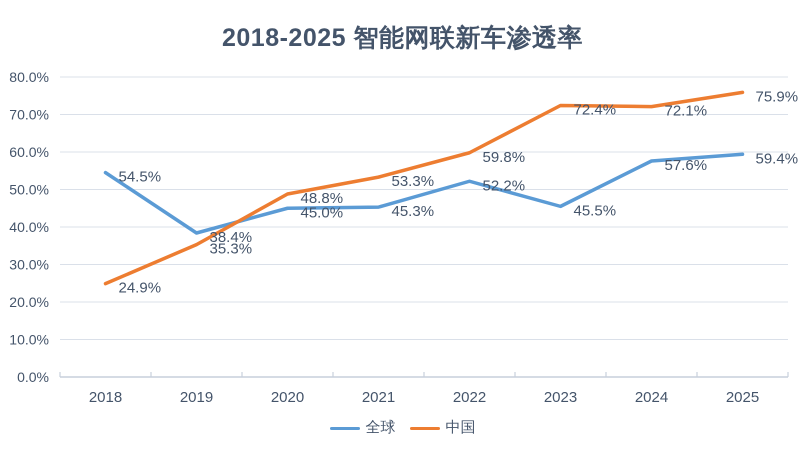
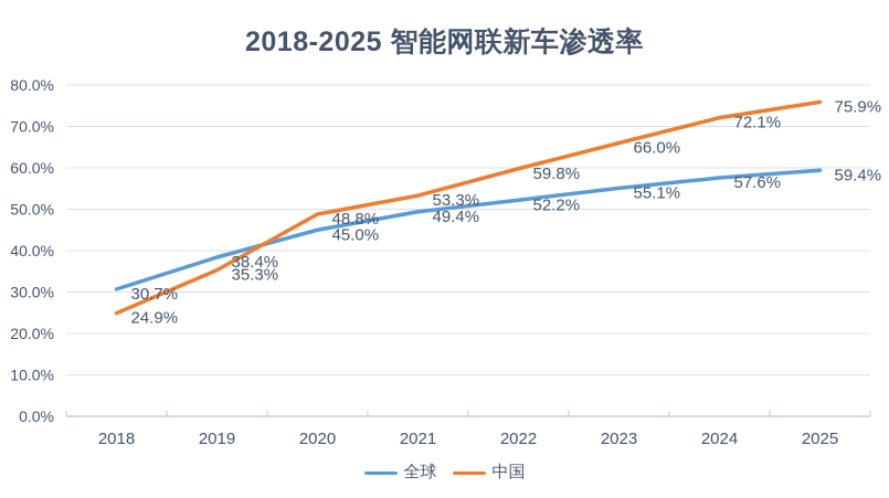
全球/2018: 54.5% -> 30.7%
全球/2021: 45.3% -> 49.4%
全球/2023: 45.5% -> 55.1%
中国/2023: 72.4% -> 66.0%
